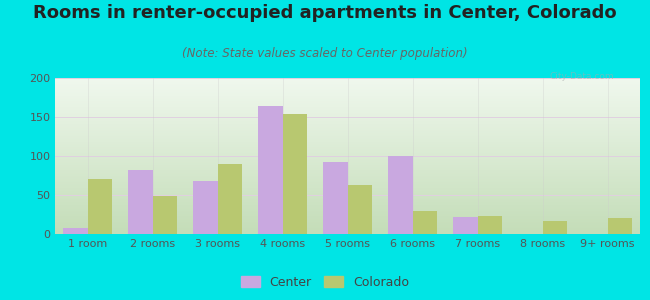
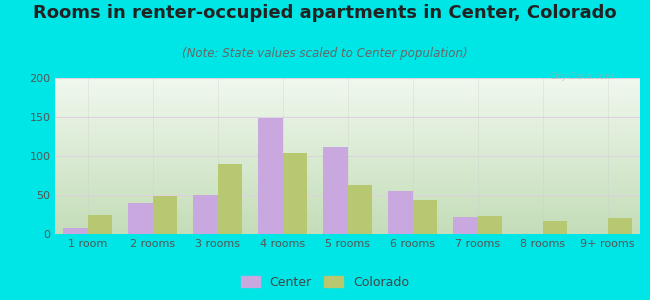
Colorado/1 room: 70 -> 25
Center/2 rooms: 82 -> 40
Center/3 rooms: 68 -> 50
Center/4 rooms: 164 -> 149
Colorado/4 rooms: 154 -> 104
Center/5 rooms: 92 -> 112
Center/6 rooms: 100 -> 55
Colorado/6 rooms: 30 -> 43
